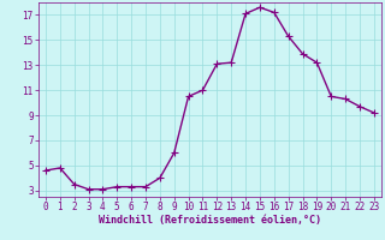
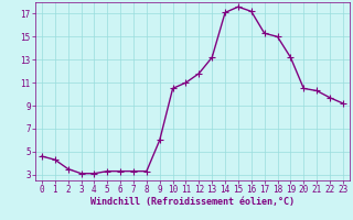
1: 4.8 -> 4.3
8: 4.0 -> 3.3
12: 13.1 -> 11.8
18: 13.9 -> 15.0
